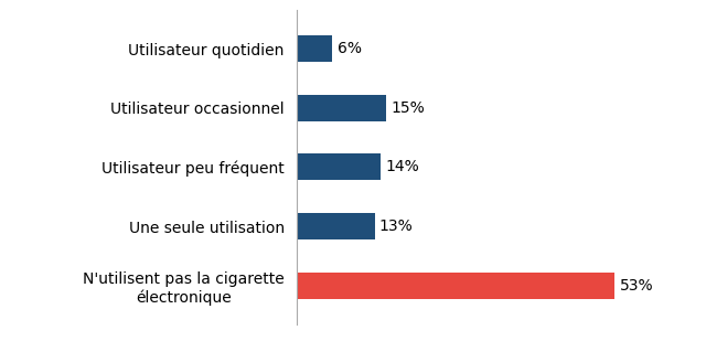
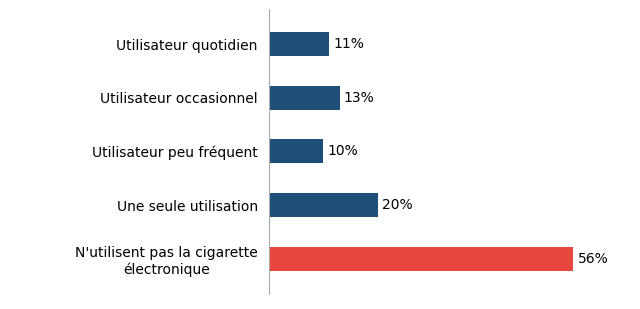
Utilisateur quotidien: 6% -> 11%
Utilisateur occasionnel: 15% -> 13%
Utilisateur peu fréquent: 14% -> 10%
Une seule utilisation: 13% -> 20%
N'utilisent pas la cigarette électronique: 53% -> 56%
